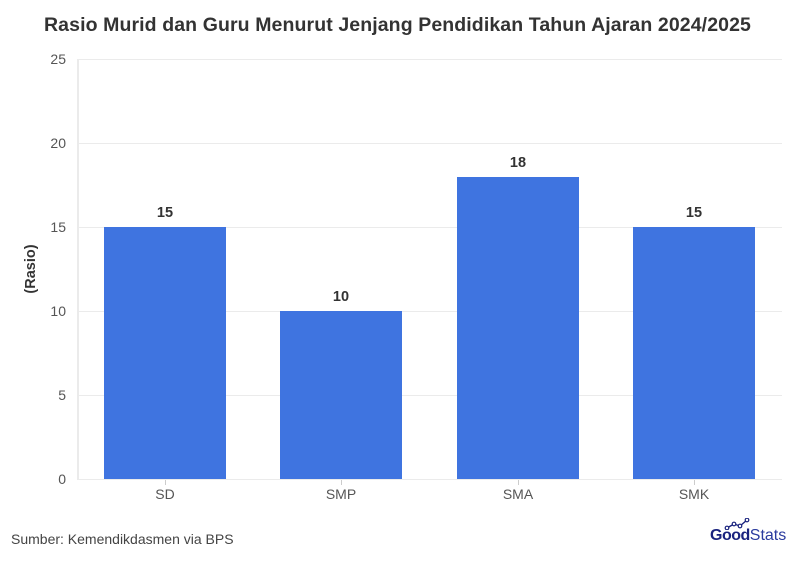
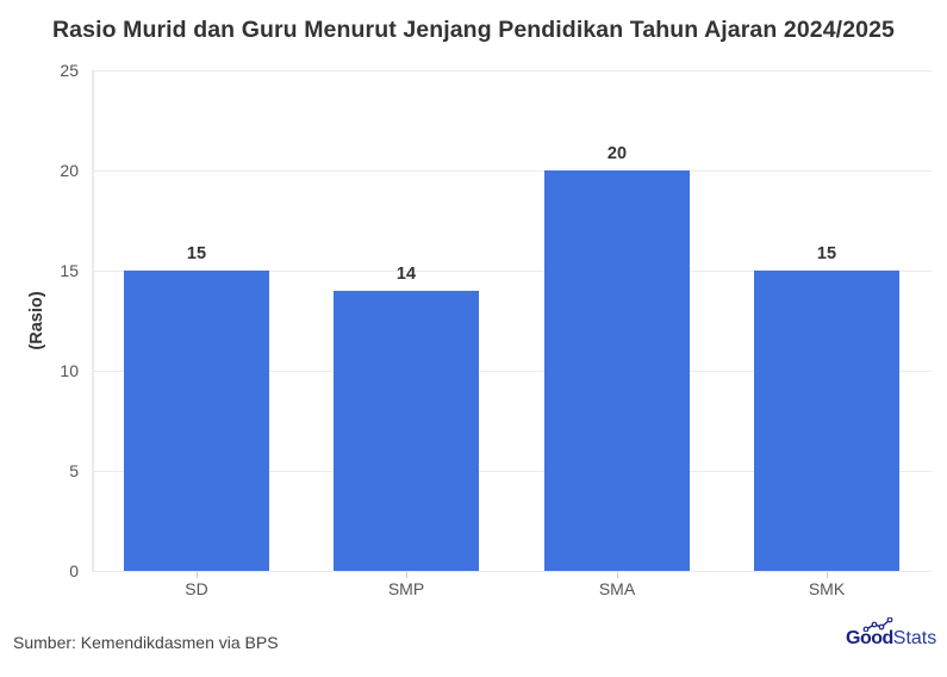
SMP: 10 -> 14
SMA: 18 -> 20
